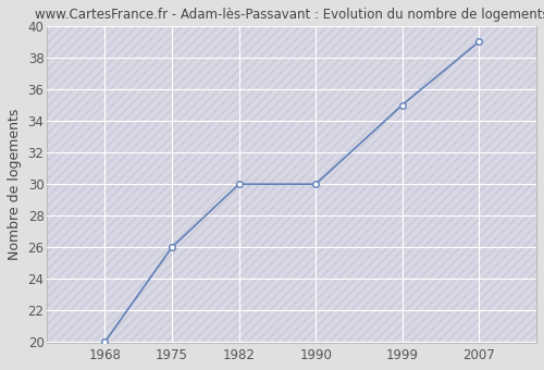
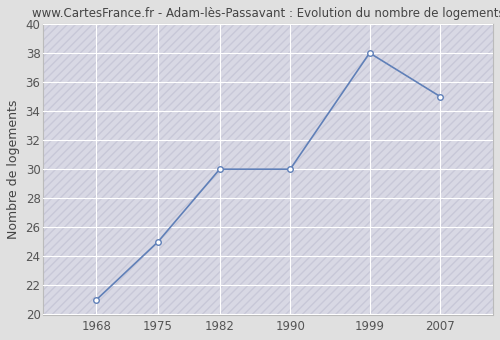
1968: 20 -> 21
1975: 26 -> 25
1999: 35 -> 38
2007: 39 -> 35
